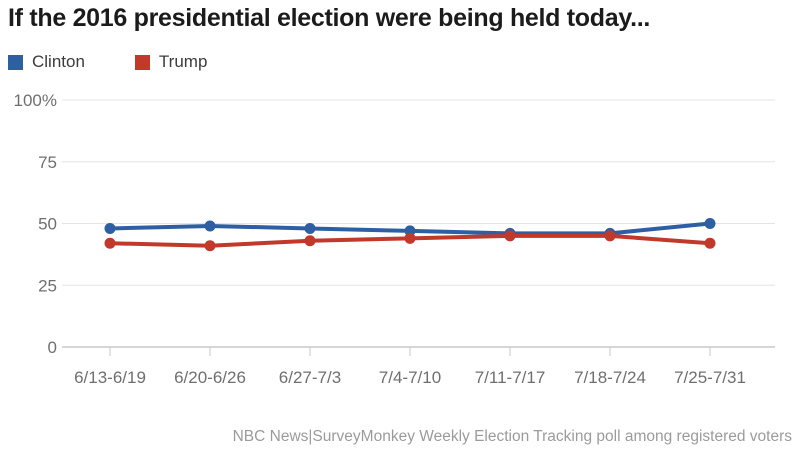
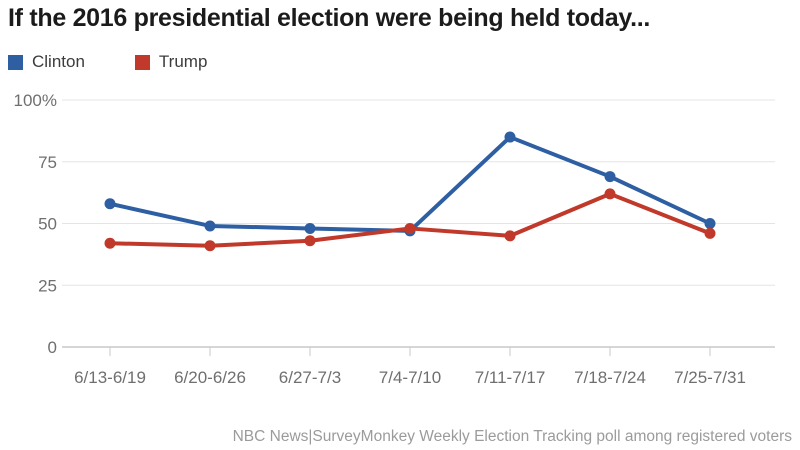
Clinton/6/13-6/19: 48% -> 58%
Trump/7/4-7/10: 44% -> 48%
Clinton/7/11-7/17: 46% -> 85%
Clinton/7/18-7/24: 46% -> 69%
Trump/7/18-7/24: 45% -> 62%
Trump/7/25-7/31: 42% -> 46%
